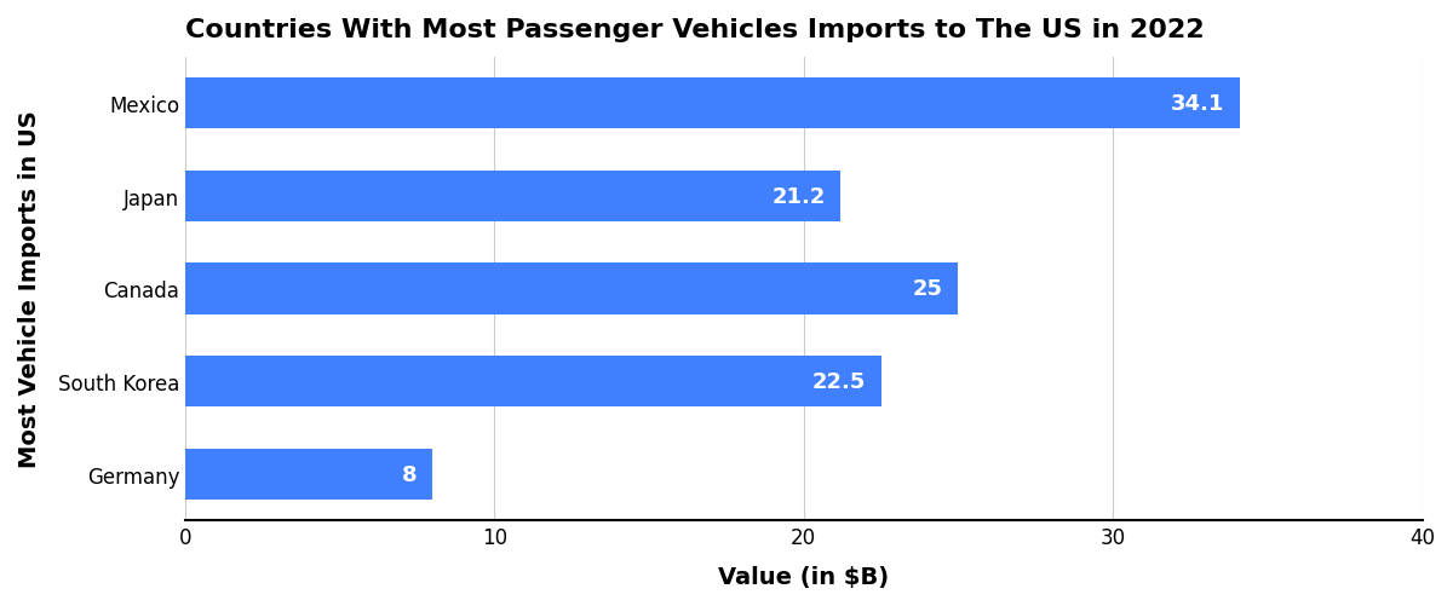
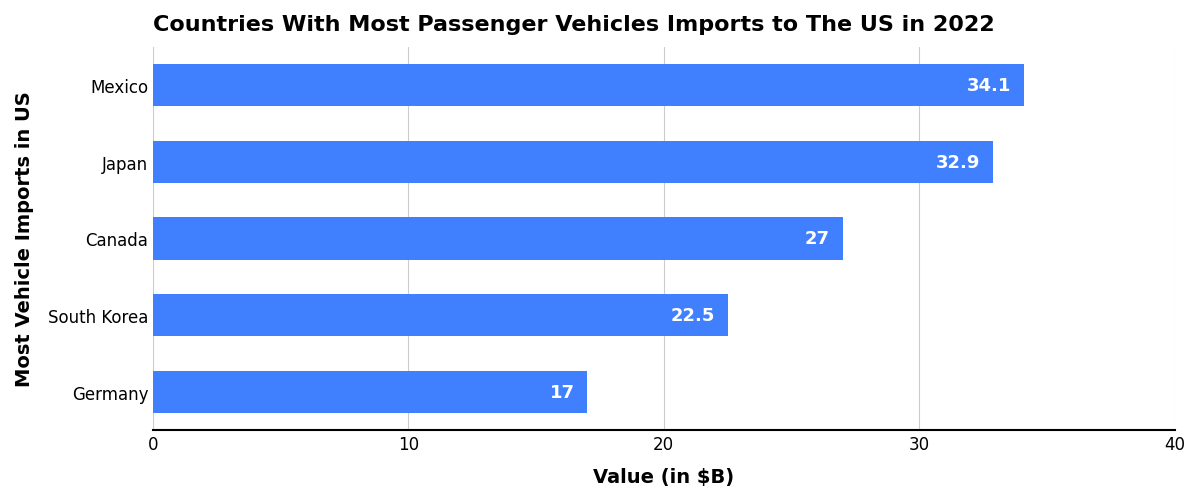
Japan: 21.2 -> 32.9
Canada: 25 -> 27
Germany: 8 -> 17
